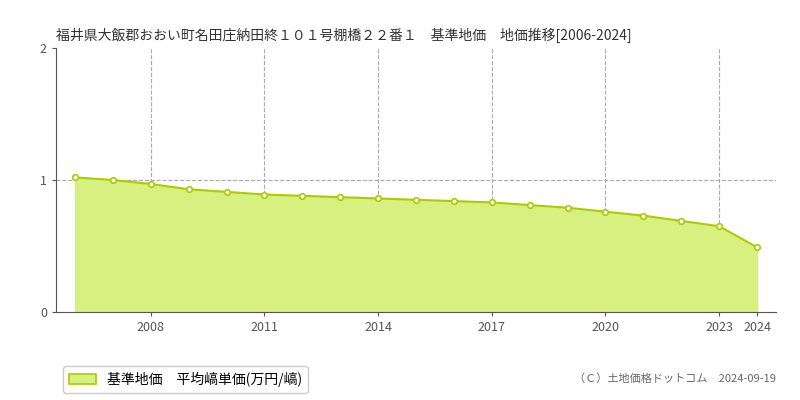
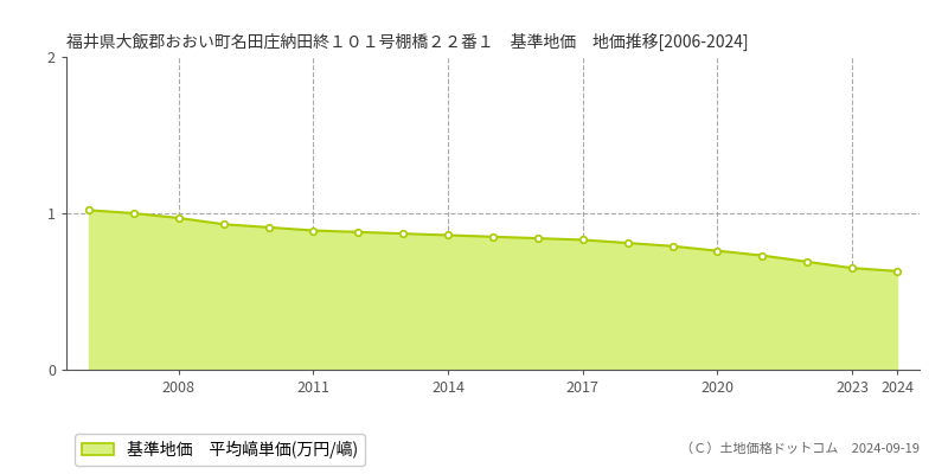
2024: 0.49 -> 0.63
